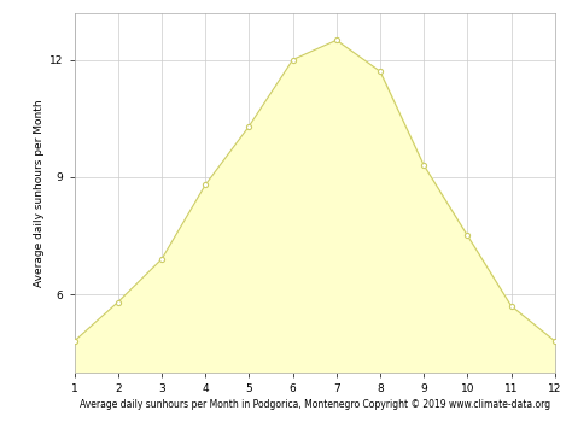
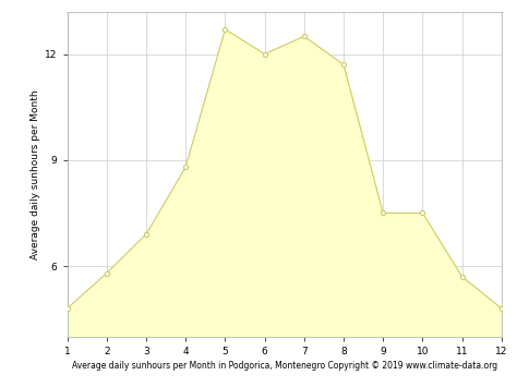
5: 10.3 -> 12.7
9: 9.3 -> 7.5
